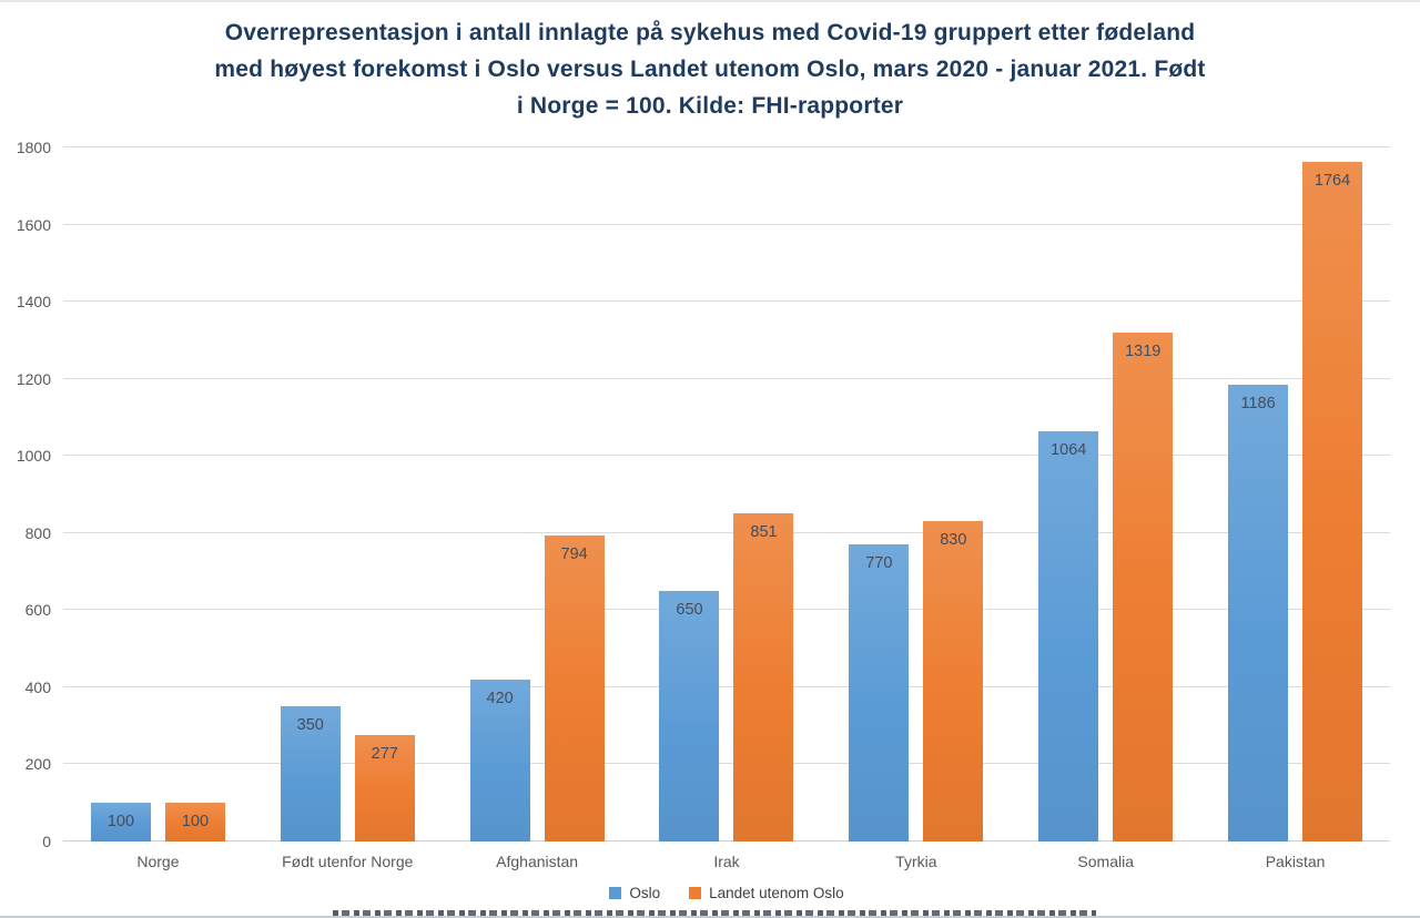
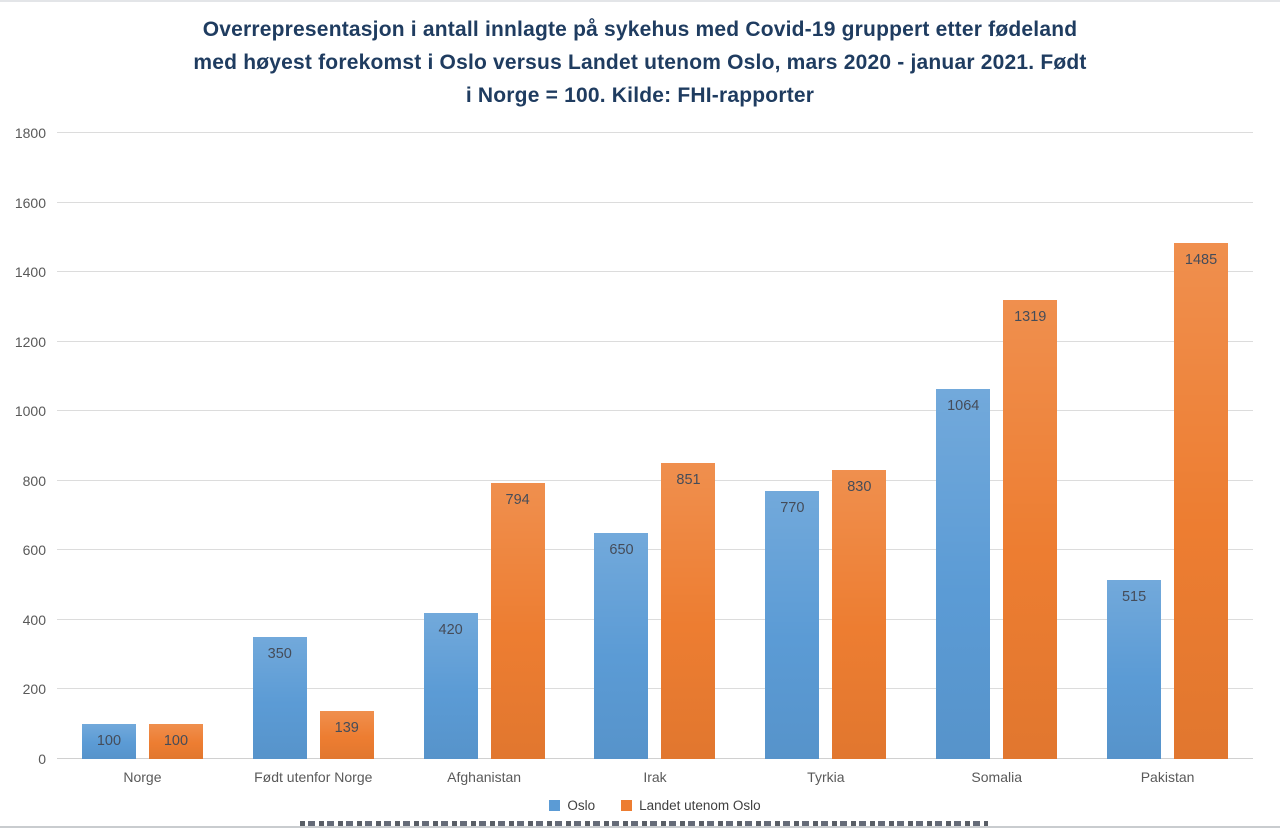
Landet utenom Oslo/Født utenfor Norge: 277 -> 139
Oslo/Pakistan: 1186 -> 515
Landet utenom Oslo/Pakistan: 1764 -> 1485
